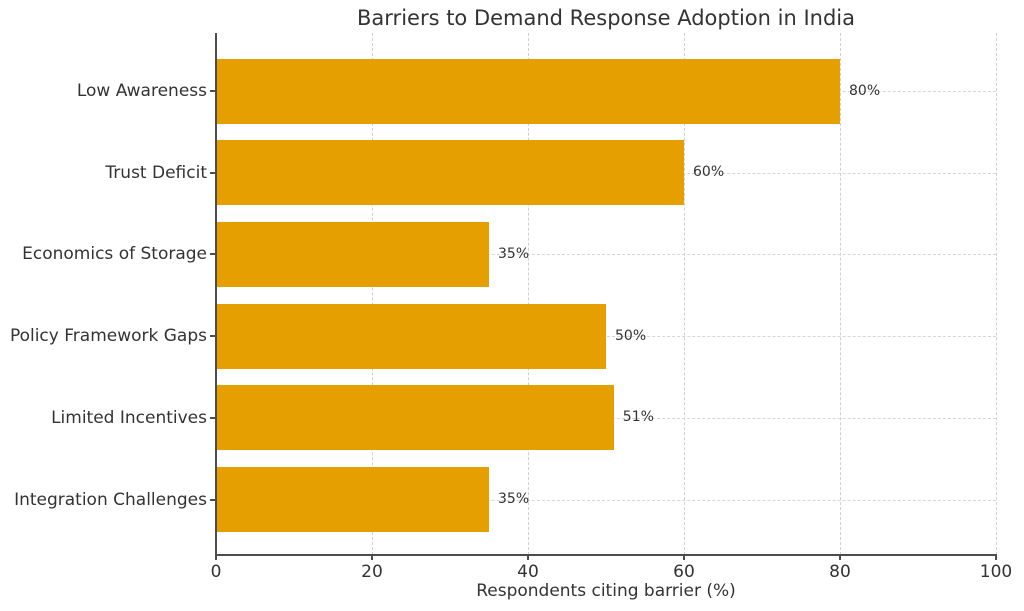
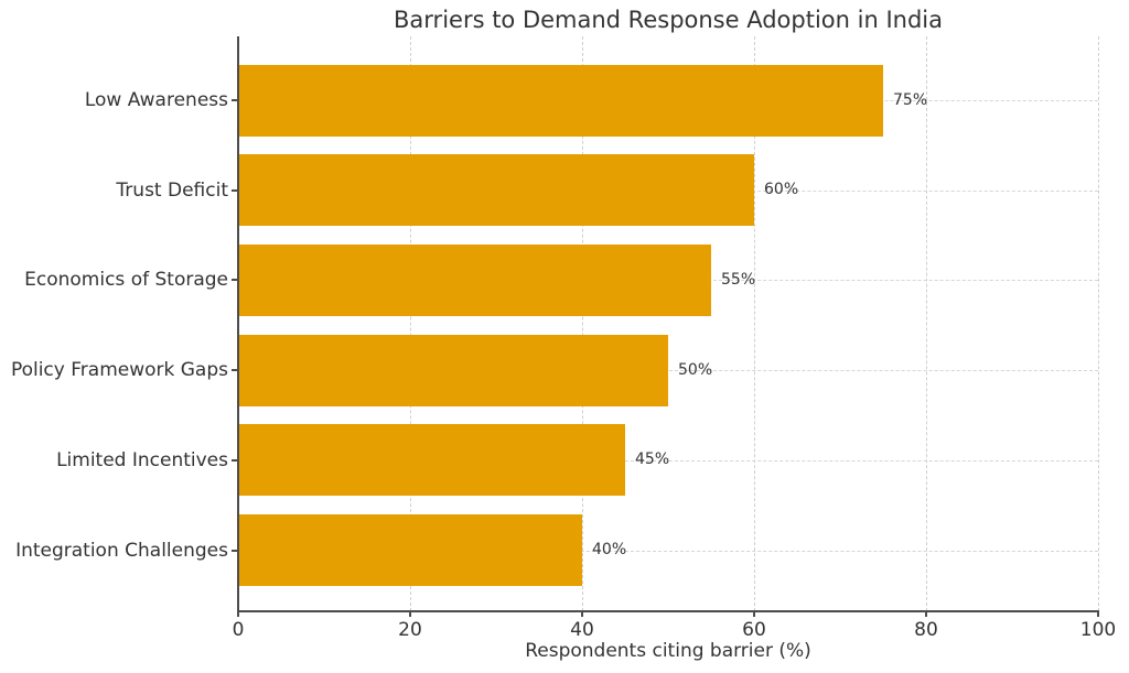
Low Awareness: 80% -> 75%
Economics of Storage: 35% -> 55%
Limited Incentives: 51% -> 45%
Integration Challenges: 35% -> 40%
